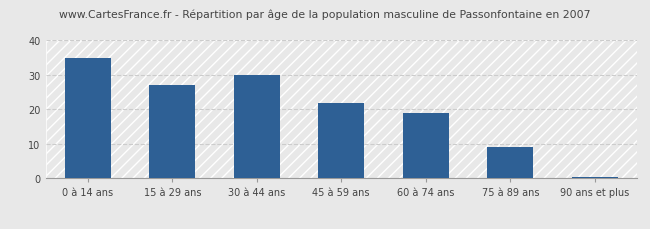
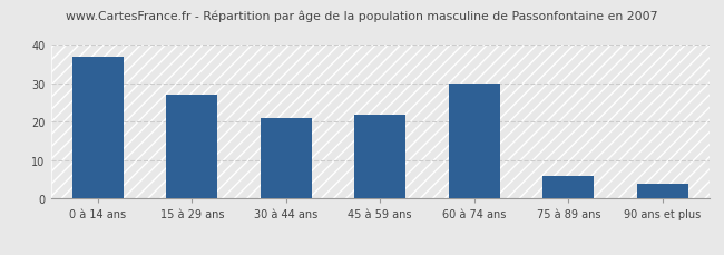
0 à 14 ans: 35.0 -> 37.0
30 à 44 ans: 30.0 -> 21.0
60 à 74 ans: 19.0 -> 30.0
75 à 89 ans: 9.0 -> 6.0
90 ans et plus: 0.5 -> 4.0
